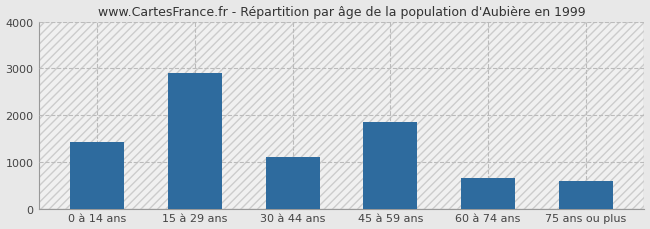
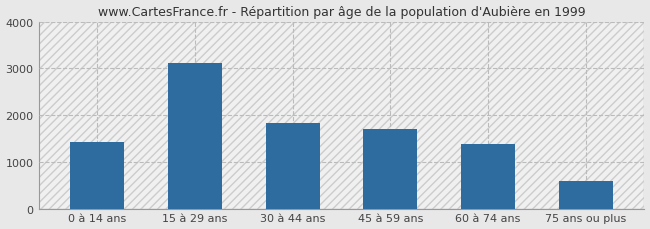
15 à 29 ans: 2900 -> 3110
30 à 44 ans: 1100 -> 1840
45 à 59 ans: 1850 -> 1700
60 à 74 ans: 650 -> 1380
